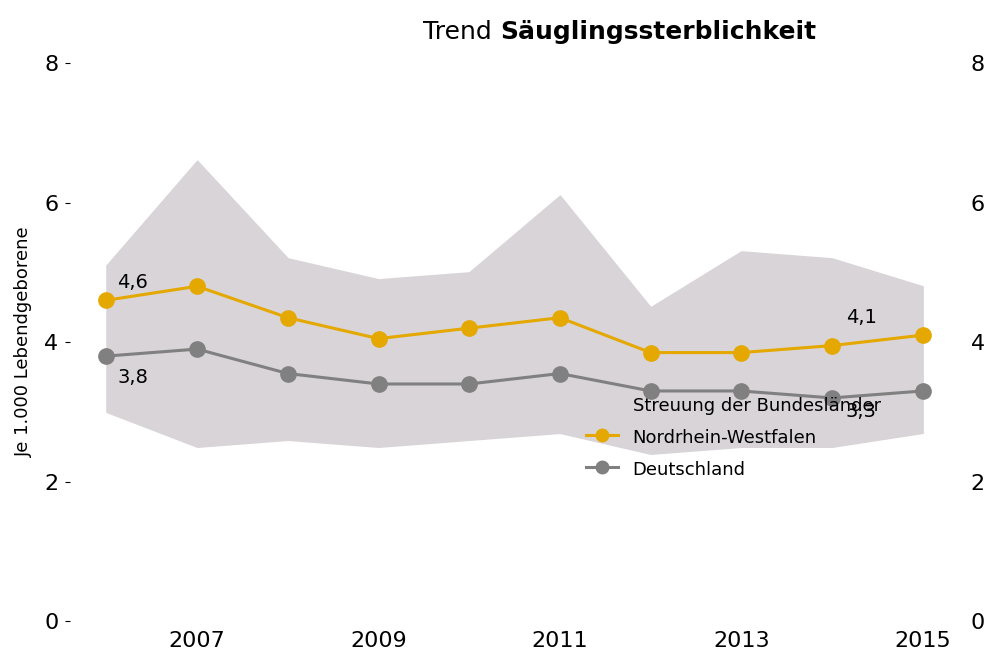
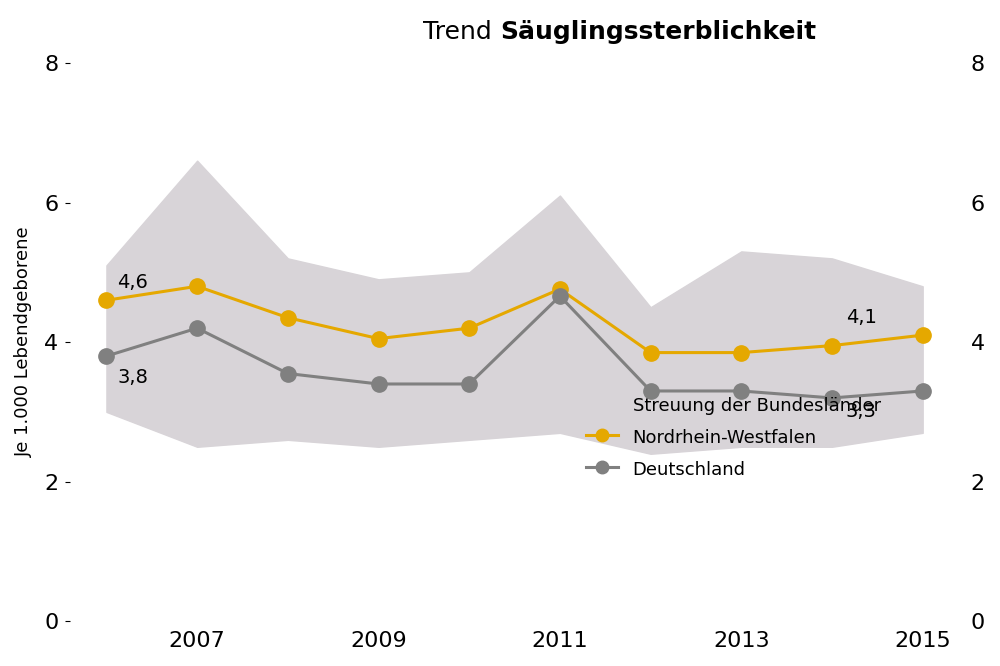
Deutschland/2007: 3.90 -> 4.20
Nordrhein-Westfalen/2011: 4.35 -> 4.76
Deutschland/2011: 3.55 -> 4.66
